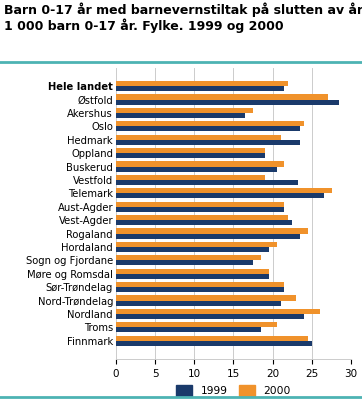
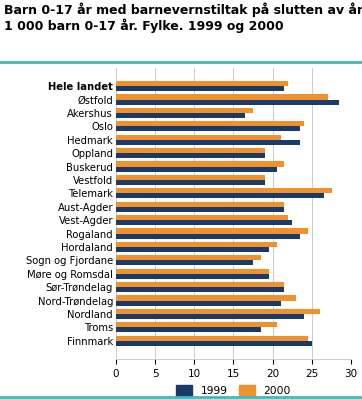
1999/Vestfold: 23.2 -> 19.0
